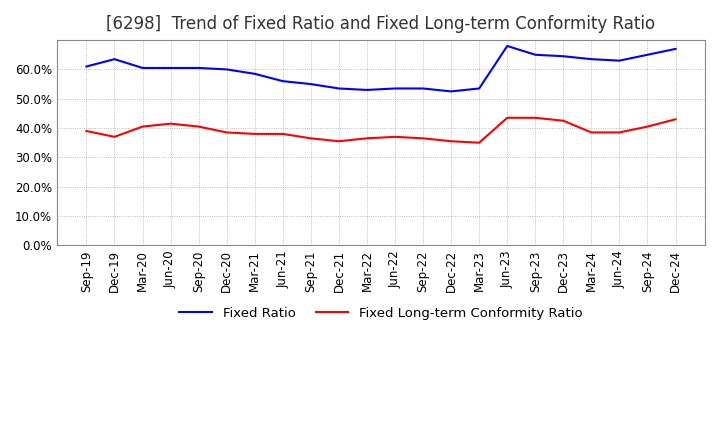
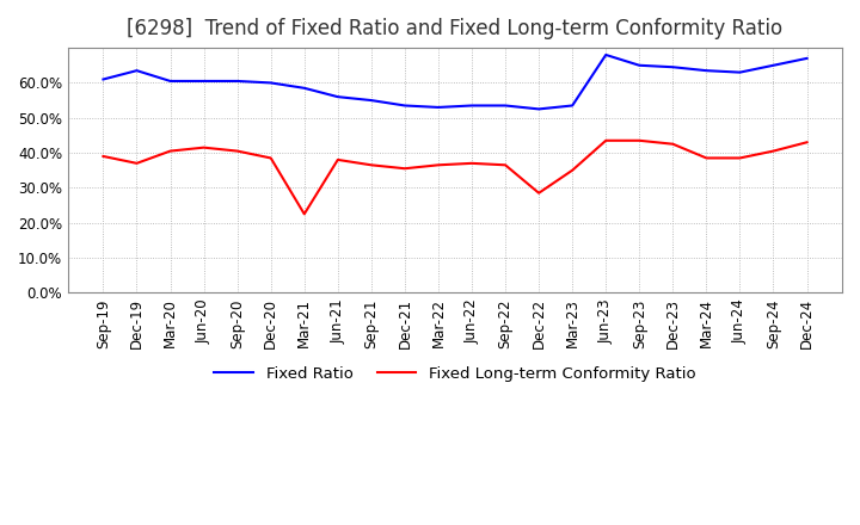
Fixed Long-term Conformity Ratio/Mar-21: 38.0% -> 22.5%
Fixed Long-term Conformity Ratio/Dec-22: 35.5% -> 28.5%
